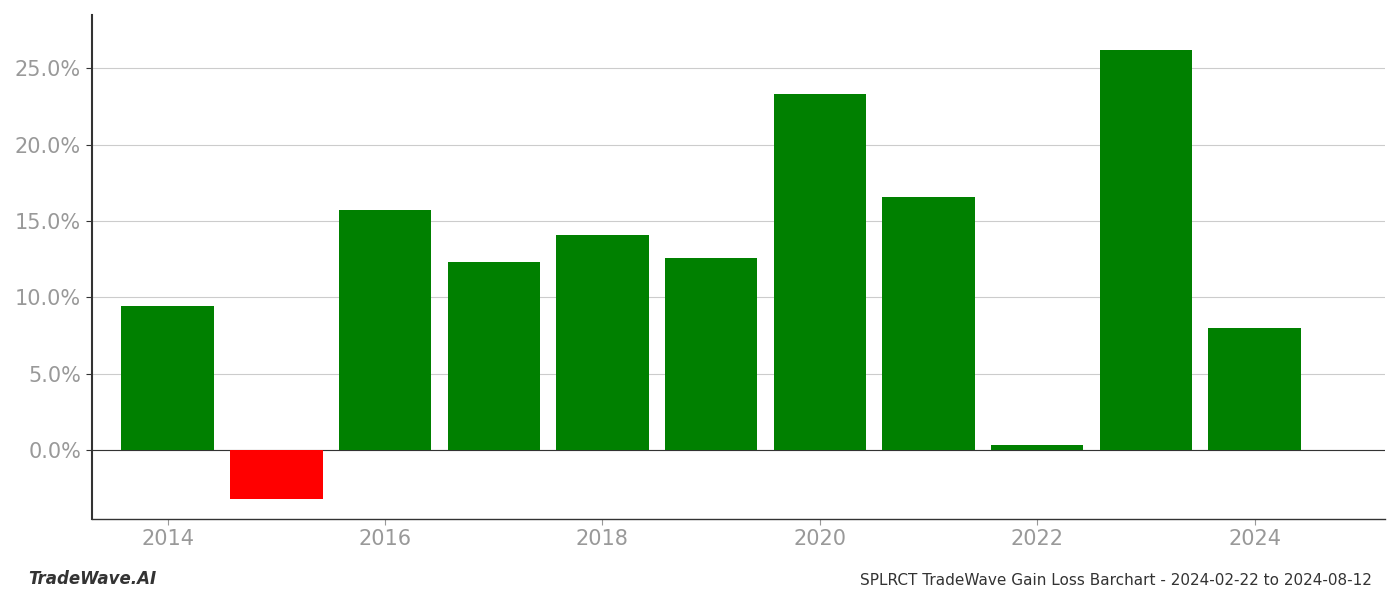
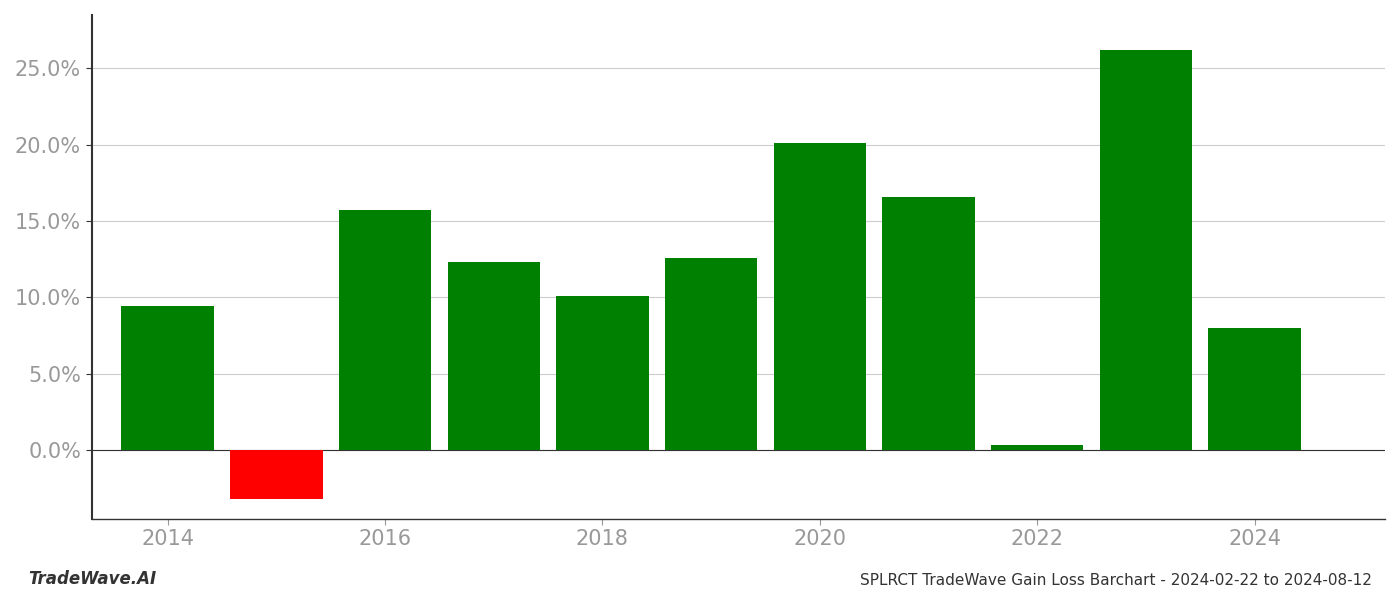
2018: 14.1% -> 10.1%
2020: 23.3% -> 20.1%
